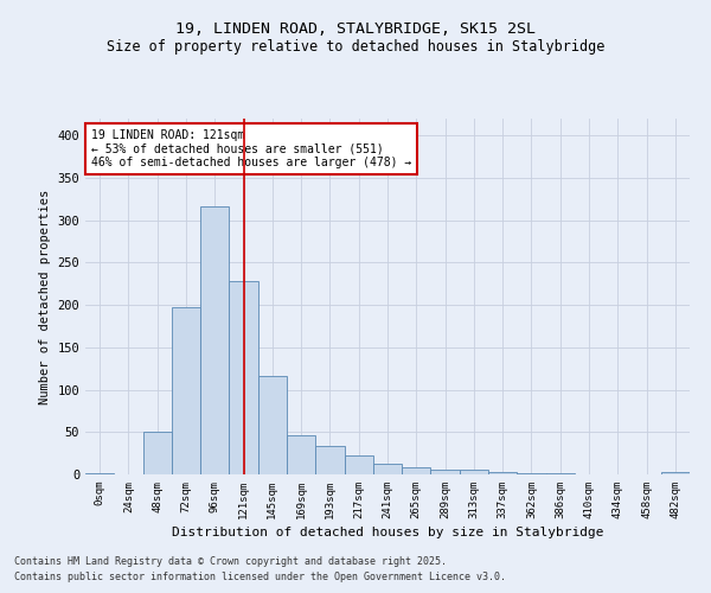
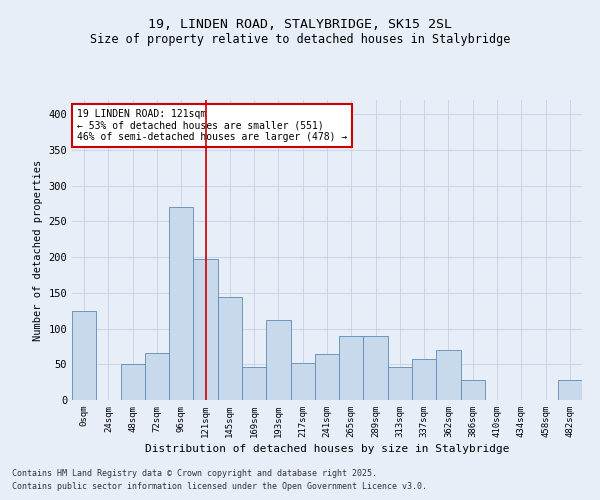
0sqm: 2 -> 124
72sqm: 197 -> 66
96sqm: 316 -> 270
121sqm: 228 -> 198
145sqm: 116 -> 144
193sqm: 34 -> 112
217sqm: 22 -> 52
241sqm: 12 -> 64
265sqm: 9 -> 90
289sqm: 6 -> 90
313sqm: 5 -> 46
337sqm: 3 -> 58
362sqm: 1 -> 70
386sqm: 1 -> 28
482sqm: 3 -> 28
